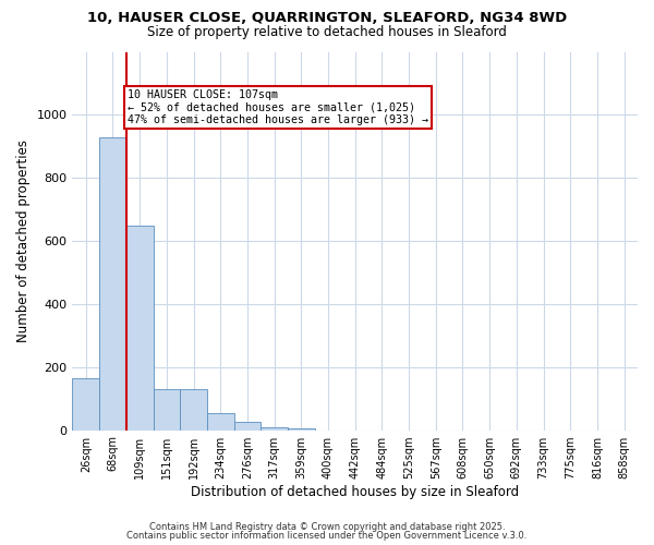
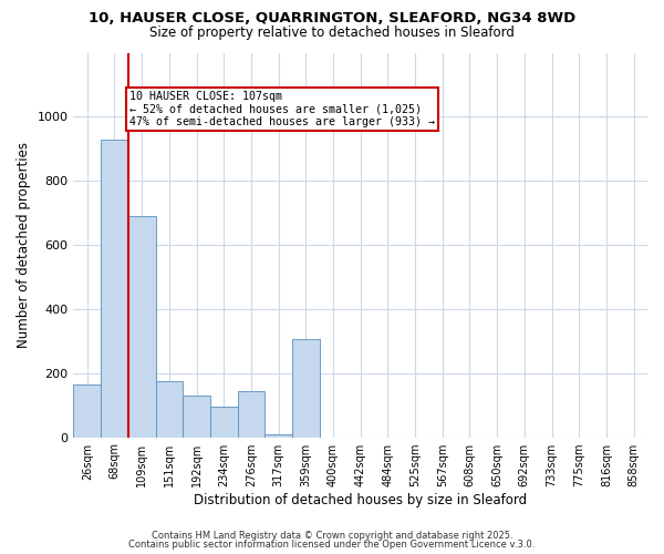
109sqm: 650 -> 690
151sqm: 130 -> 175
234sqm: 55 -> 95
276sqm: 25 -> 145
359sqm: 5 -> 305
